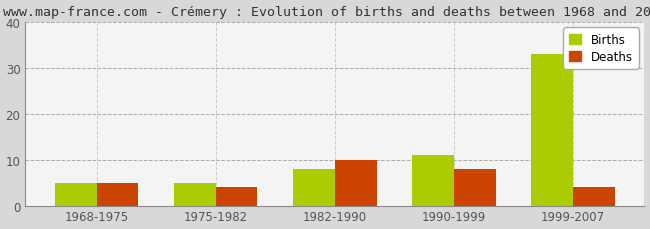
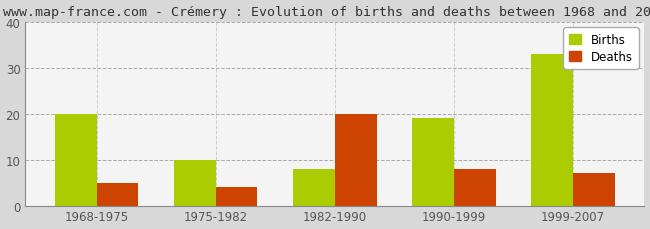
Births/1968-1975: 5 -> 20
Births/1975-1982: 5 -> 10
Deaths/1982-1990: 10 -> 20
Births/1990-1999: 11 -> 19
Deaths/1999-2007: 4 -> 7
